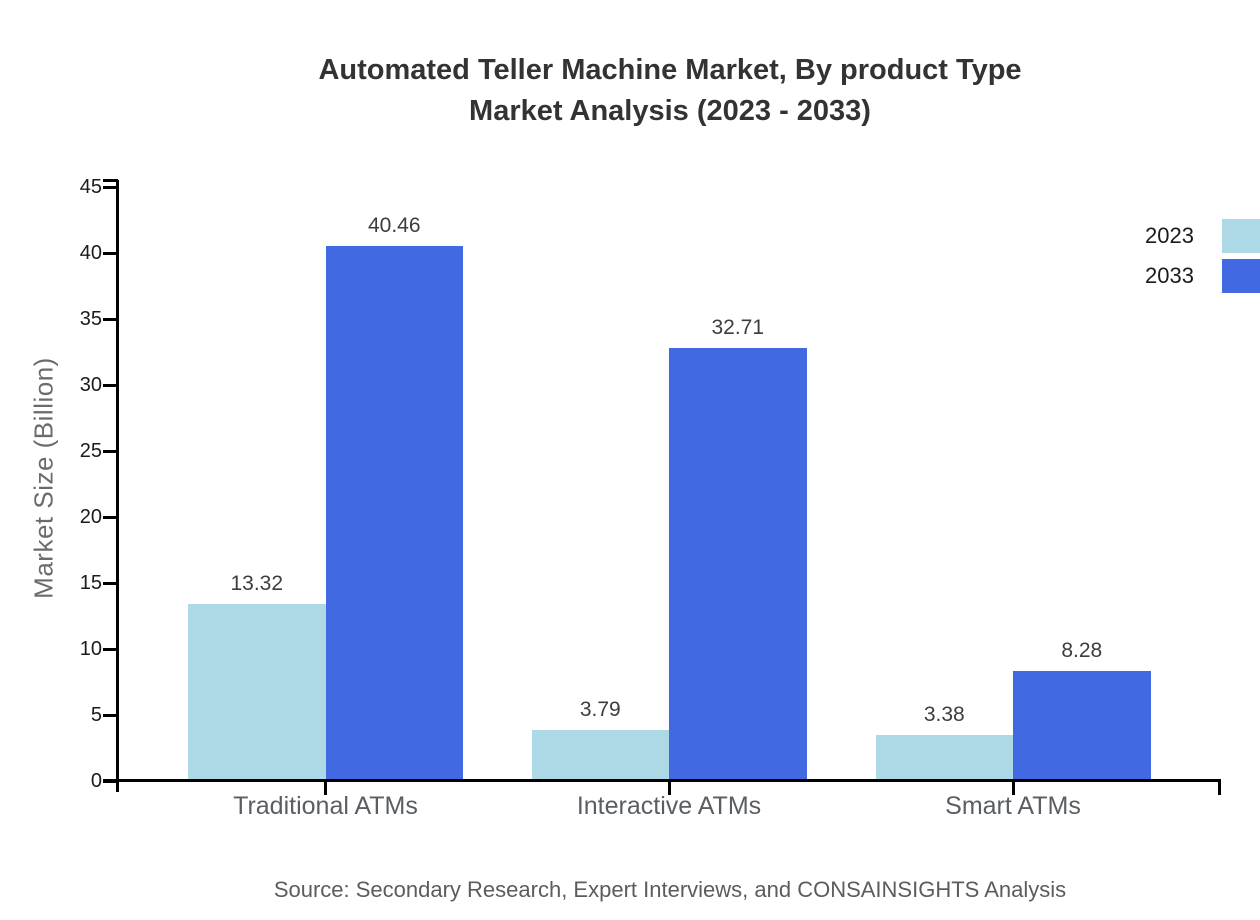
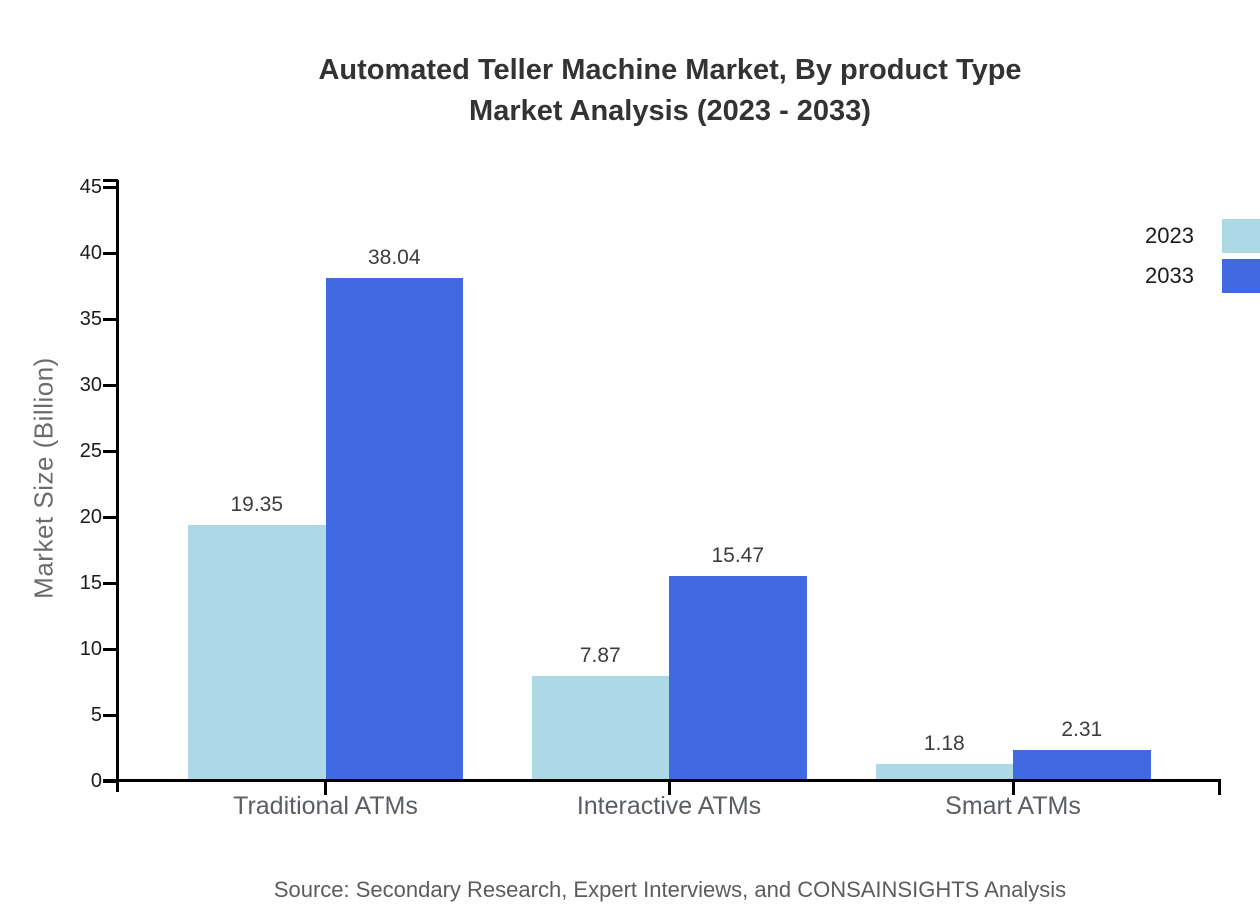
2023/Traditional ATMs: 13.32 -> 19.35
2033/Traditional ATMs: 40.46 -> 38.04
2023/Interactive ATMs: 3.79 -> 7.87
2033/Interactive ATMs: 32.71 -> 15.47
2023/Smart ATMs: 3.38 -> 1.18
2033/Smart ATMs: 8.28 -> 2.31
